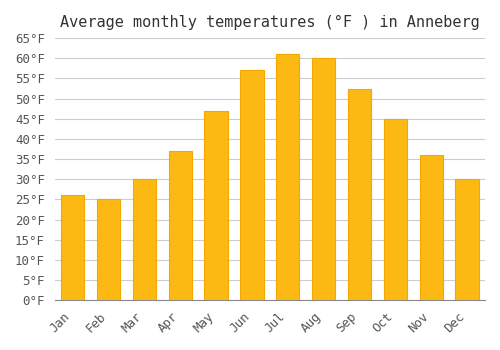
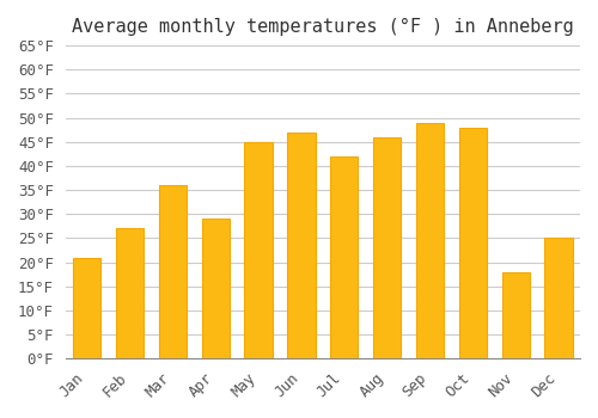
Jan: 26.0°F -> 21.0°F
Feb: 25.0°F -> 27.0°F
Mar: 30.0°F -> 36.0°F
Apr: 37.0°F -> 29.0°F
May: 47.0°F -> 45.0°F
Jun: 57.0°F -> 47.0°F
Jul: 61.0°F -> 42.0°F
Aug: 60.0°F -> 46.0°F
Sep: 52.5°F -> 49.0°F
Oct: 45.0°F -> 48.0°F
Nov: 36.0°F -> 18.0°F
Dec: 30.0°F -> 25.0°F
